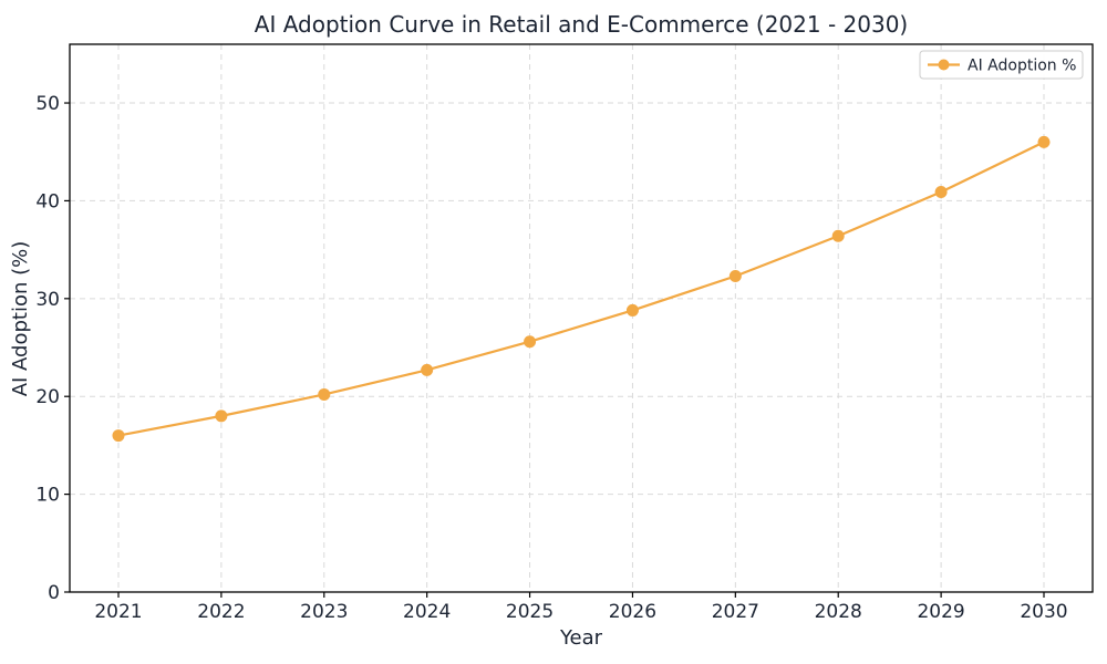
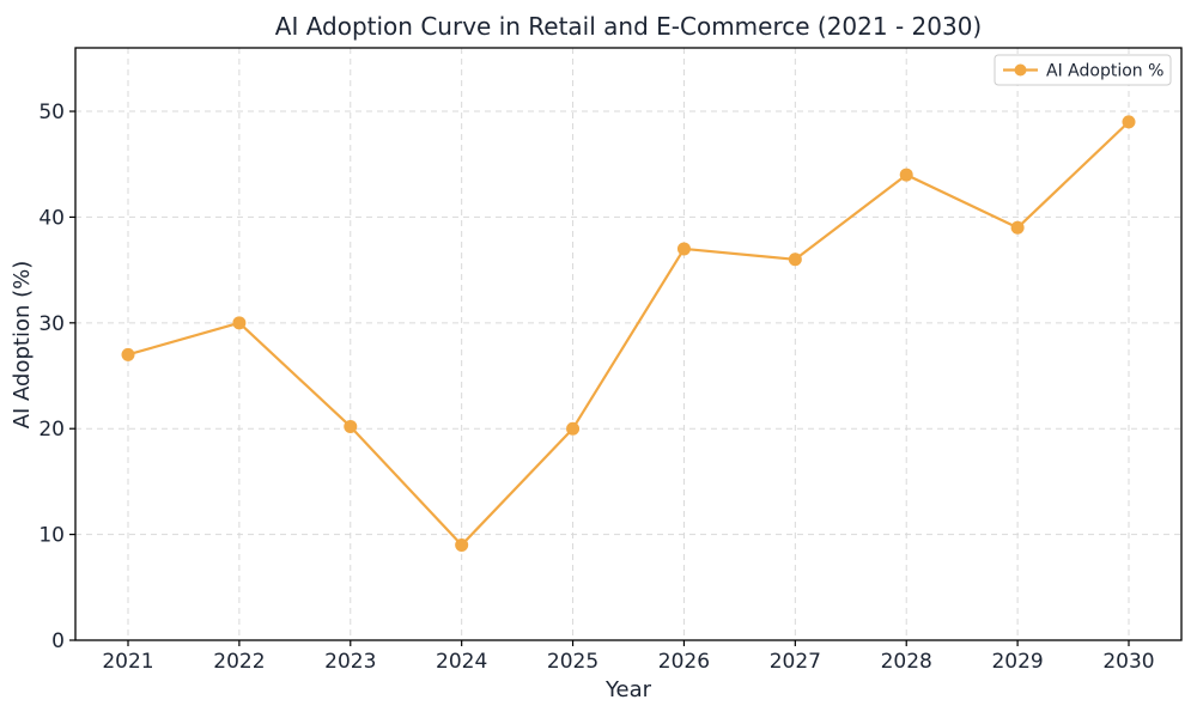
2021: 16 -> 27
2022: 18 -> 30
2024: 23 -> 9
2025: 26 -> 20
2026: 29 -> 37
2027: 32 -> 36
2028: 36 -> 44
2029: 41 -> 39
2030: 46 -> 49
